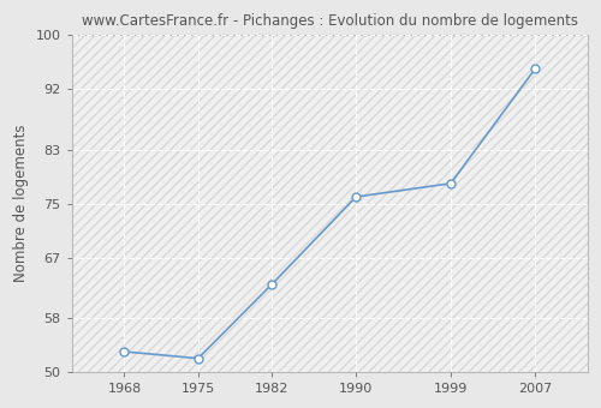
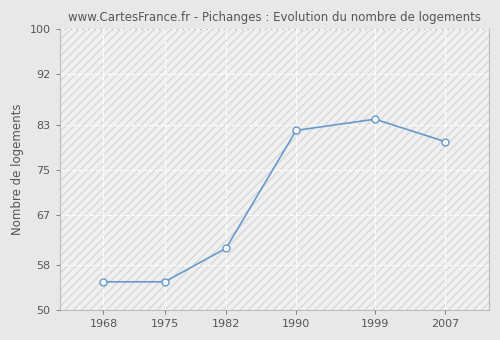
1968: 53 -> 55
1975: 52 -> 55
1982: 63 -> 61
1990: 76 -> 82
1999: 78 -> 84
2007: 95 -> 80
